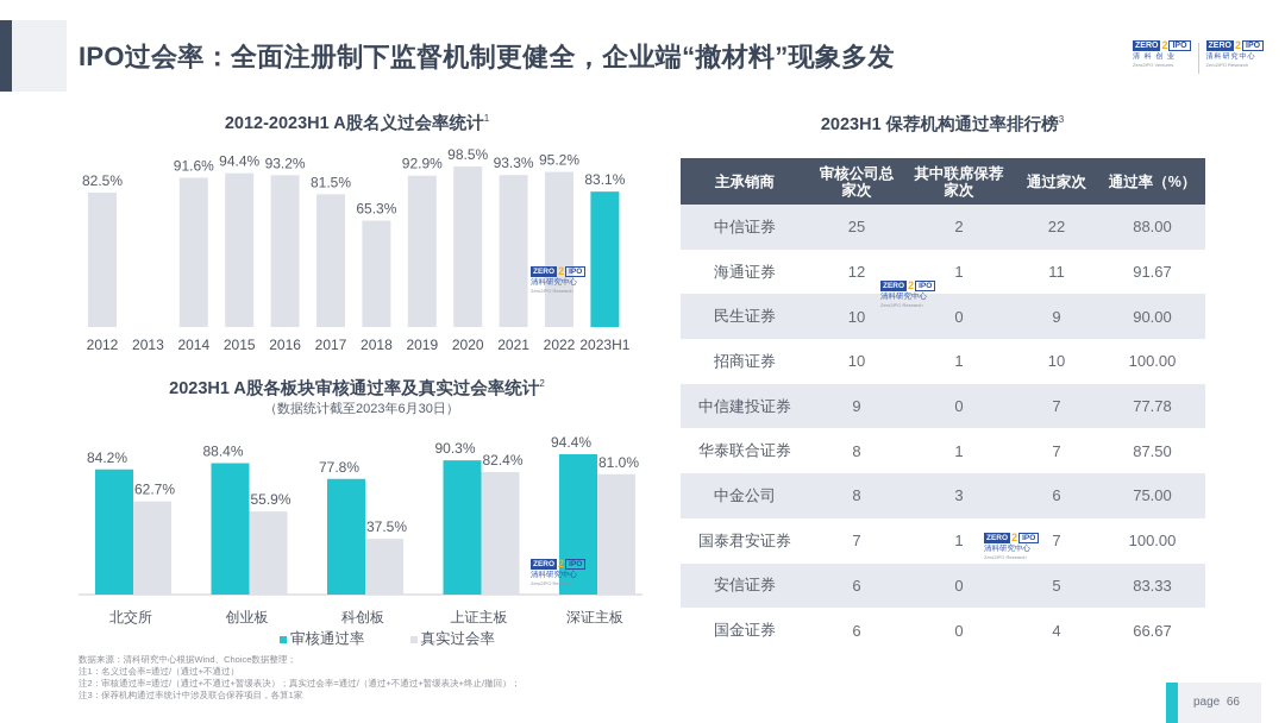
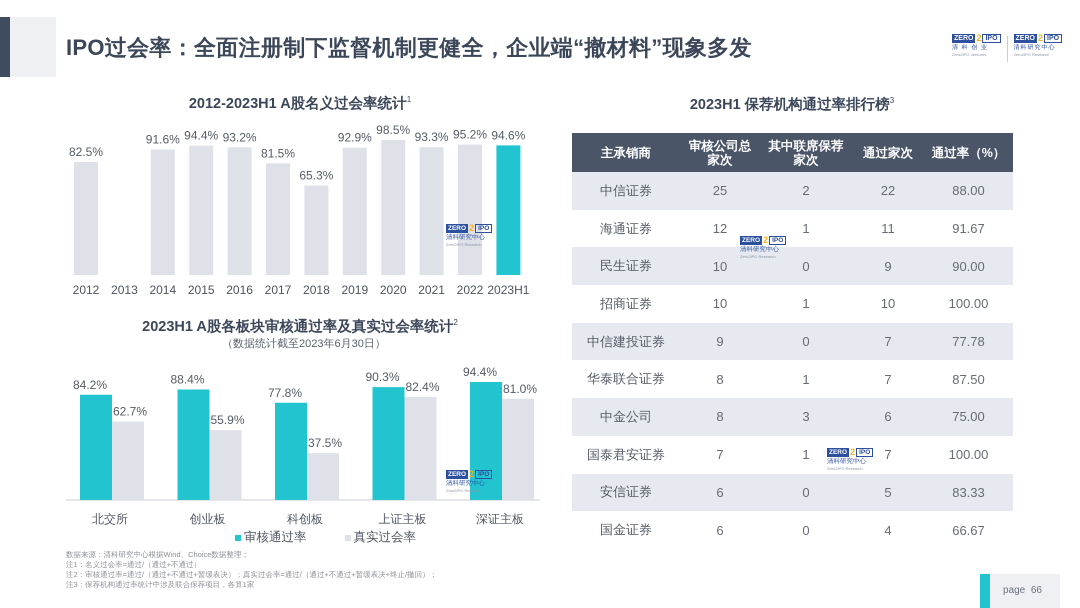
2012-2023H1 A股名义过会率统计/2023H1: 83.1% -> 94.6%
